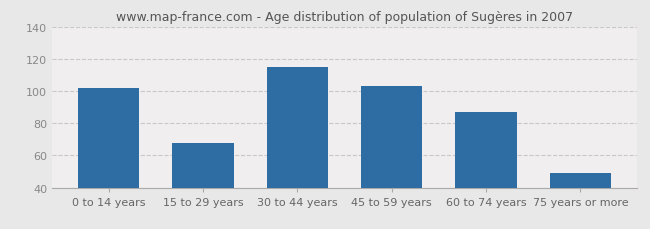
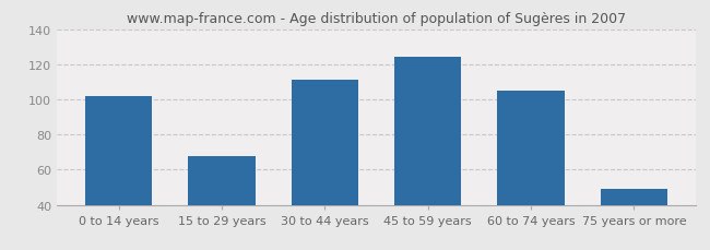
30 to 44 years: 115 -> 111
45 to 59 years: 103 -> 124
60 to 74 years: 87 -> 105
